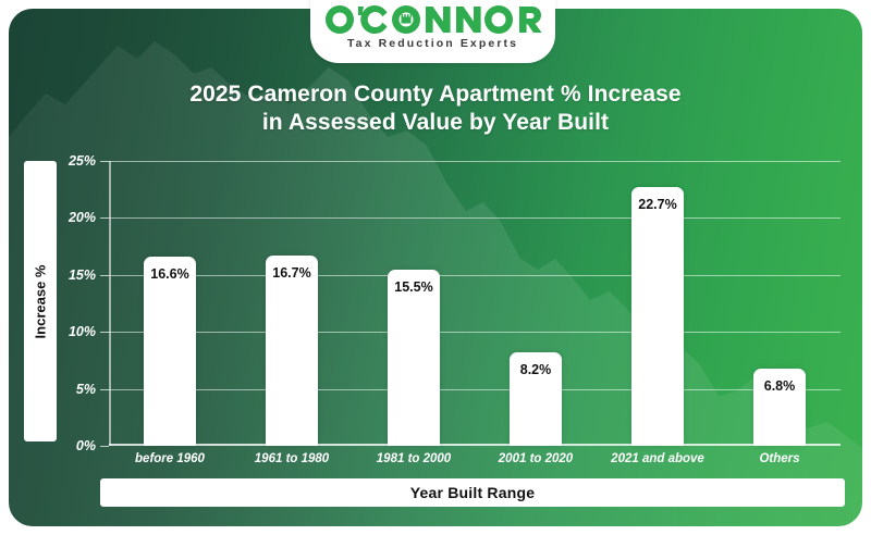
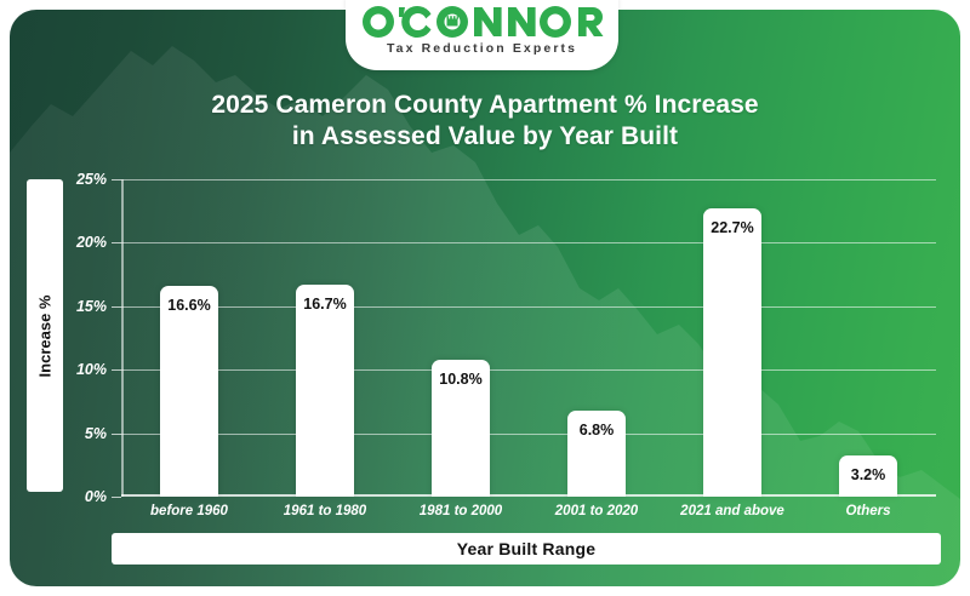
1981 to 2000: 15.5% -> 10.8%
2001 to 2020: 8.2% -> 6.8%
Others: 6.8% -> 3.2%
